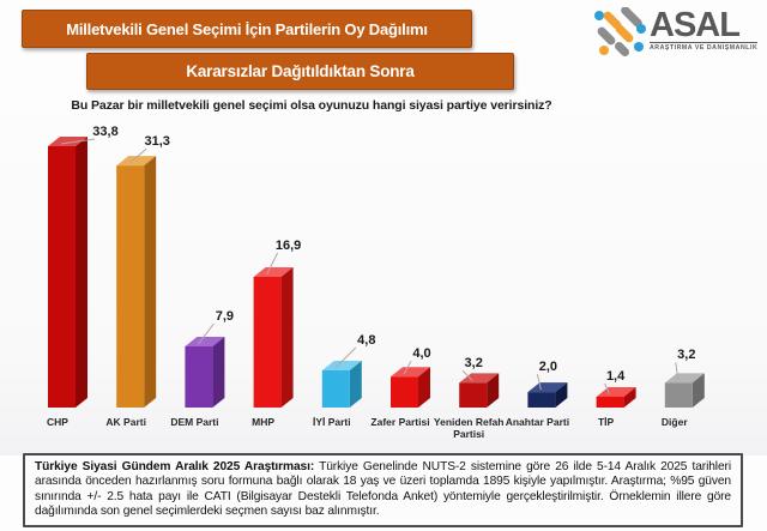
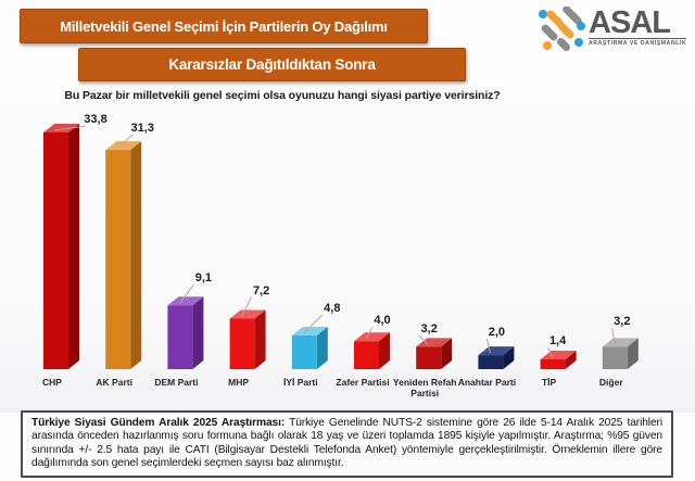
DEM Parti: 7,9 -> 9,1
MHP: 16,9 -> 7,2
